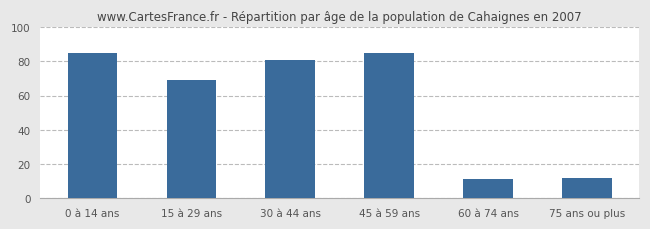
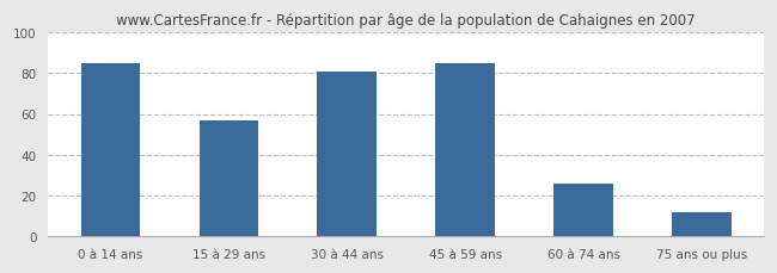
15 à 29 ans: 69 -> 57
60 à 74 ans: 11 -> 26
